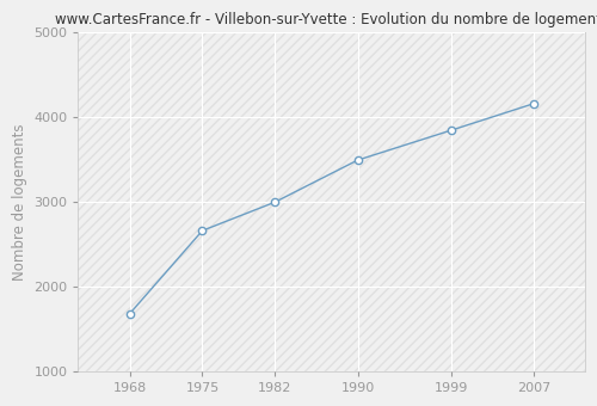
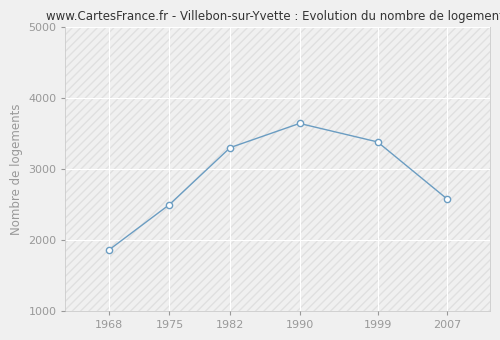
1968: 1680 -> 1860
1975: 2660 -> 2500
1982: 3000 -> 3300
1990: 3490 -> 3640
1999: 3840 -> 3380
2007: 4160 -> 2580
